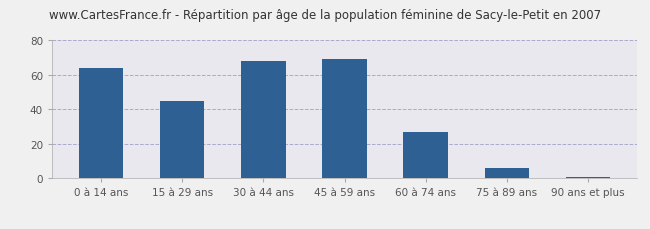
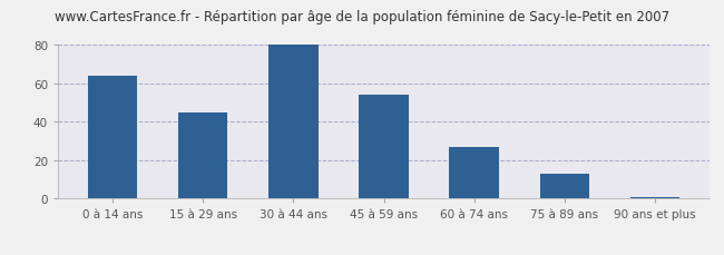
30 à 44 ans: 68 -> 80
45 à 59 ans: 69 -> 54
75 à 89 ans: 6 -> 13
